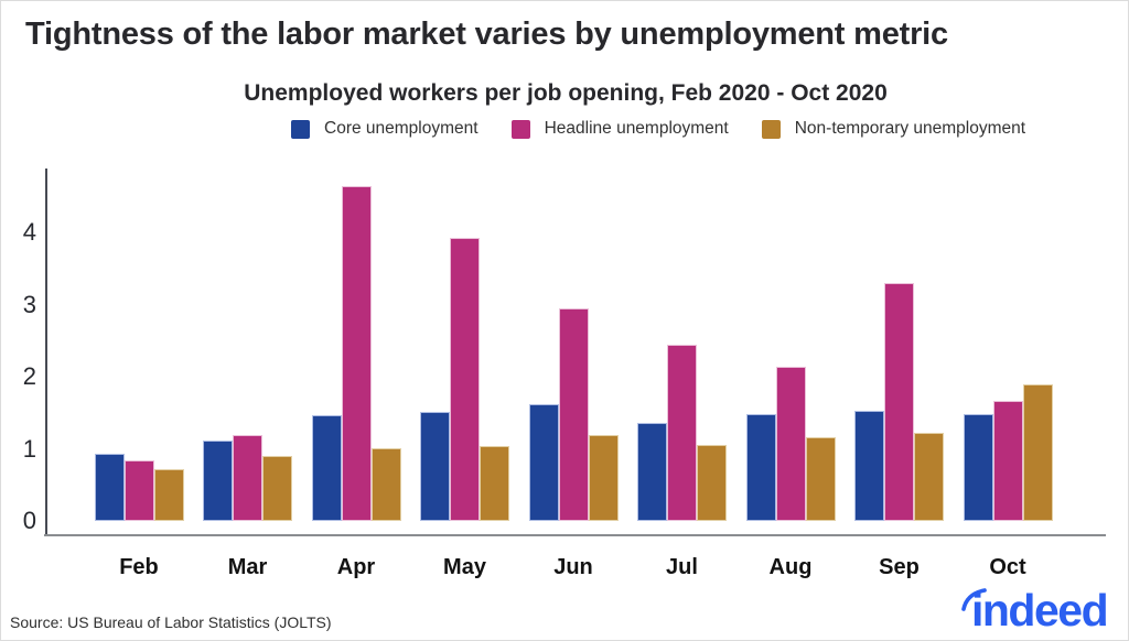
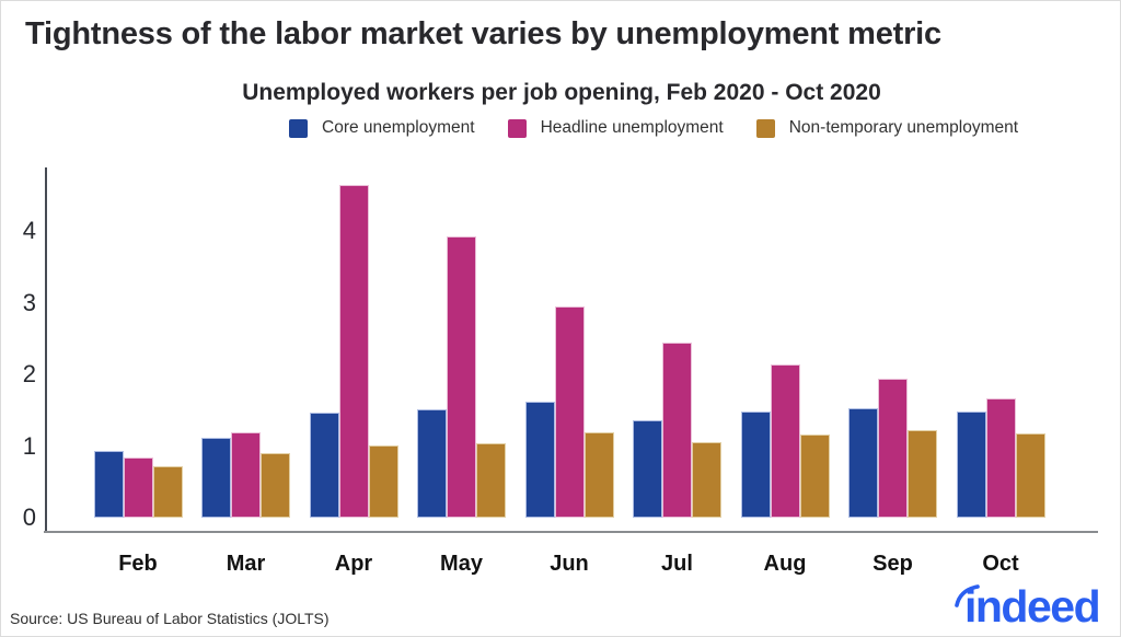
Headline unemployment/Sep: 3.3 -> 1.9
Non-temporary unemployment/Oct: 1.9 -> 1.2
